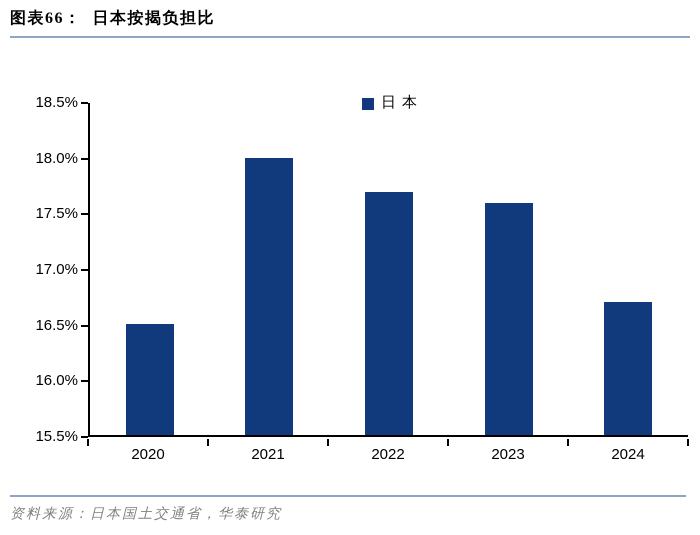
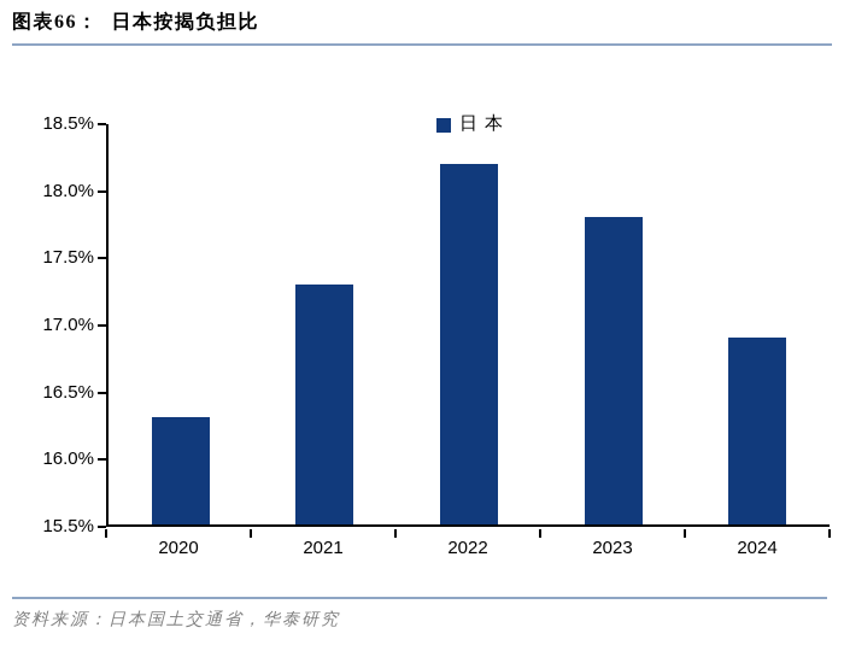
2020: 16.5% -> 16.3%
2021: 18.0% -> 17.3%
2022: 17.7% -> 18.2%
2023: 17.6% -> 17.8%
2024: 16.7% -> 16.9%
